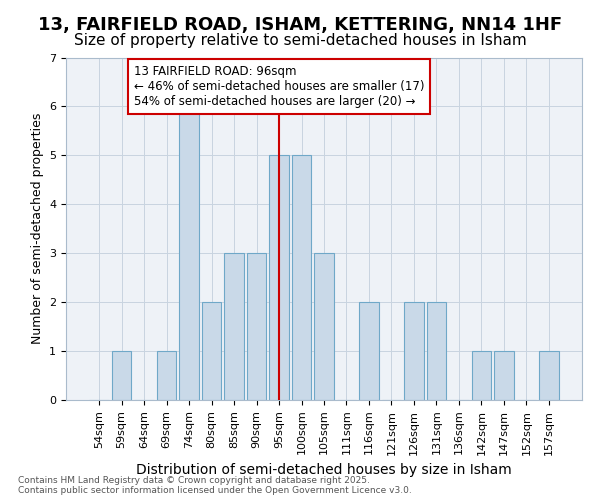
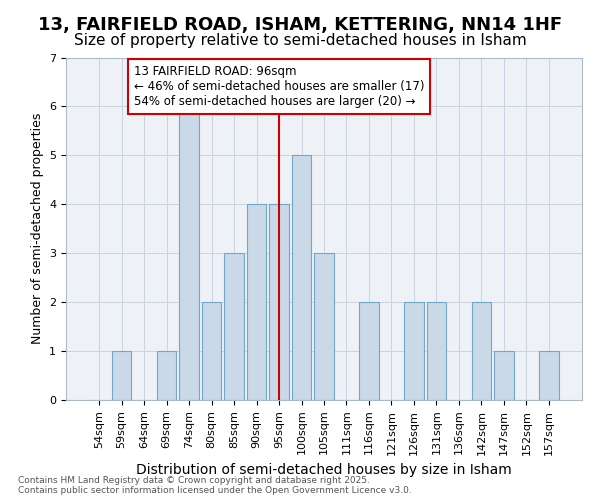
90sqm: 3 -> 4
95sqm: 5 -> 4
142sqm: 1 -> 2
